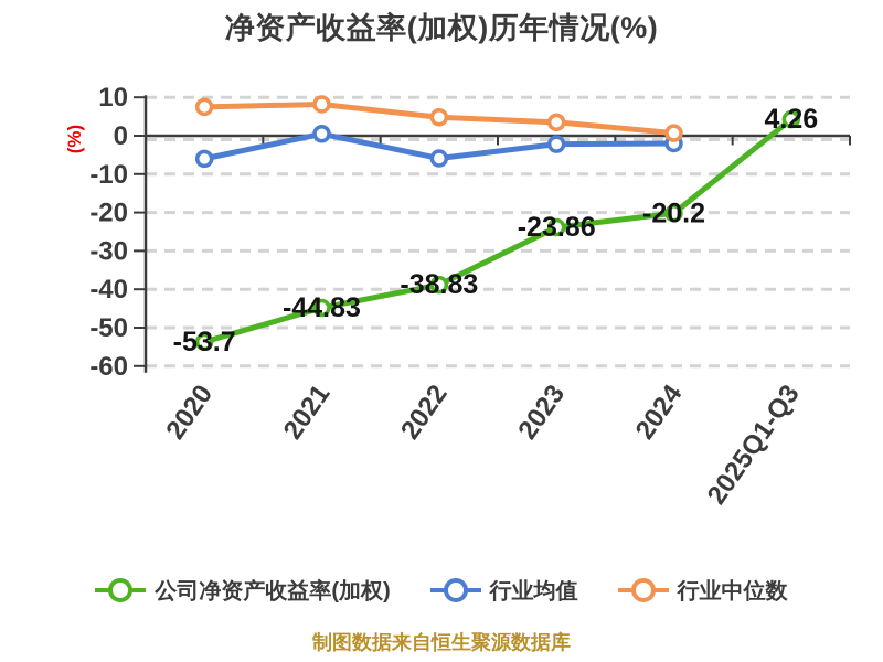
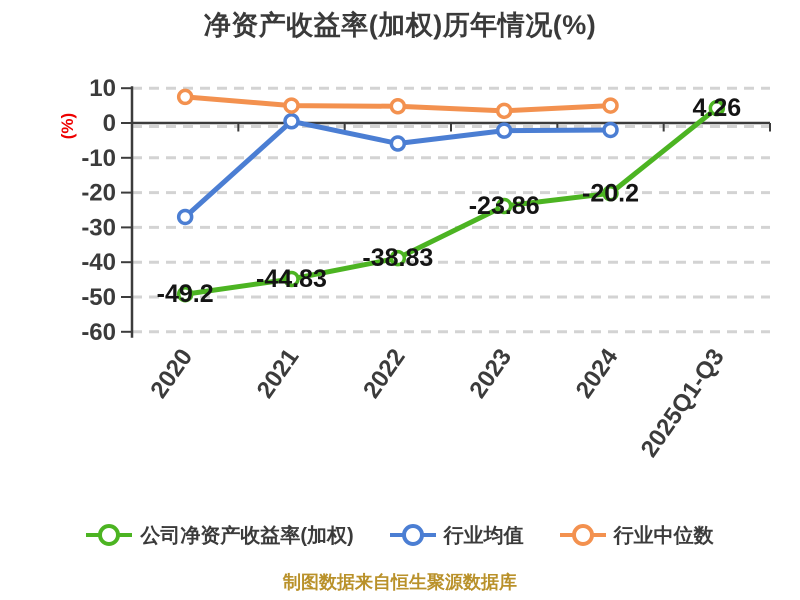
公司净资产收益率(加权)/2020: -53.7 -> -49.2
行业均值/2020: -6 -> -27
行业中位数/2021: 8 -> 5
行业中位数/2024: 1 -> 5
